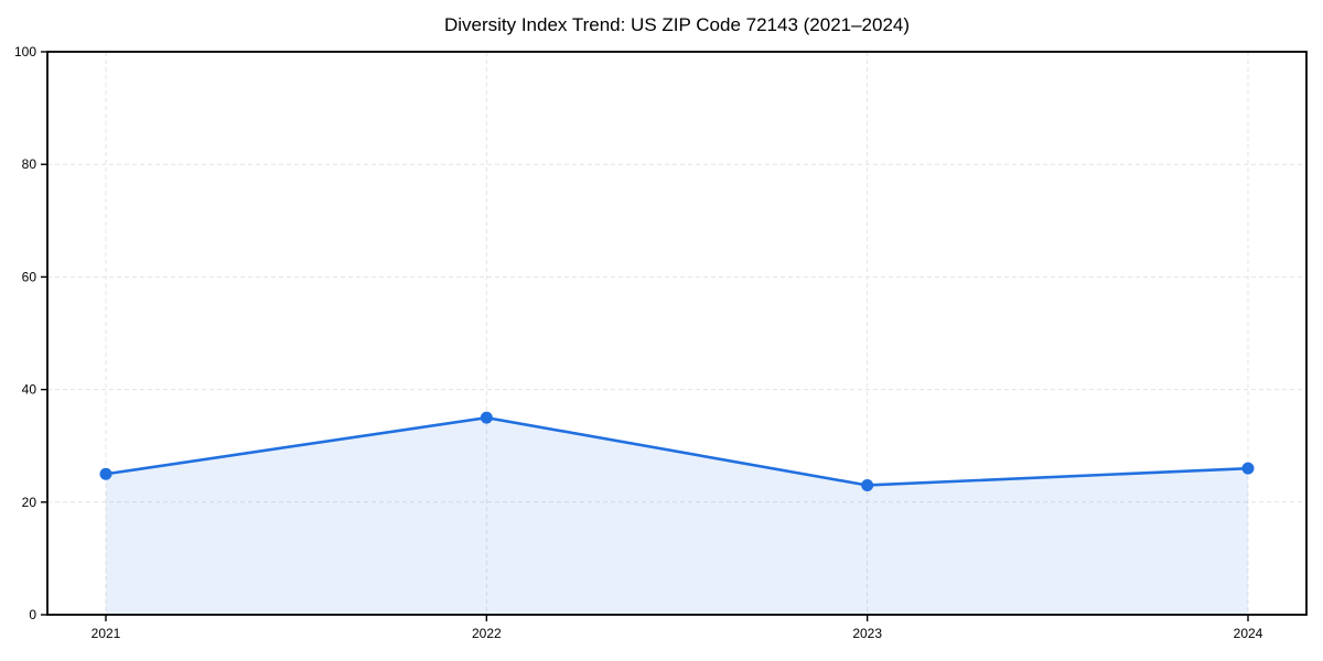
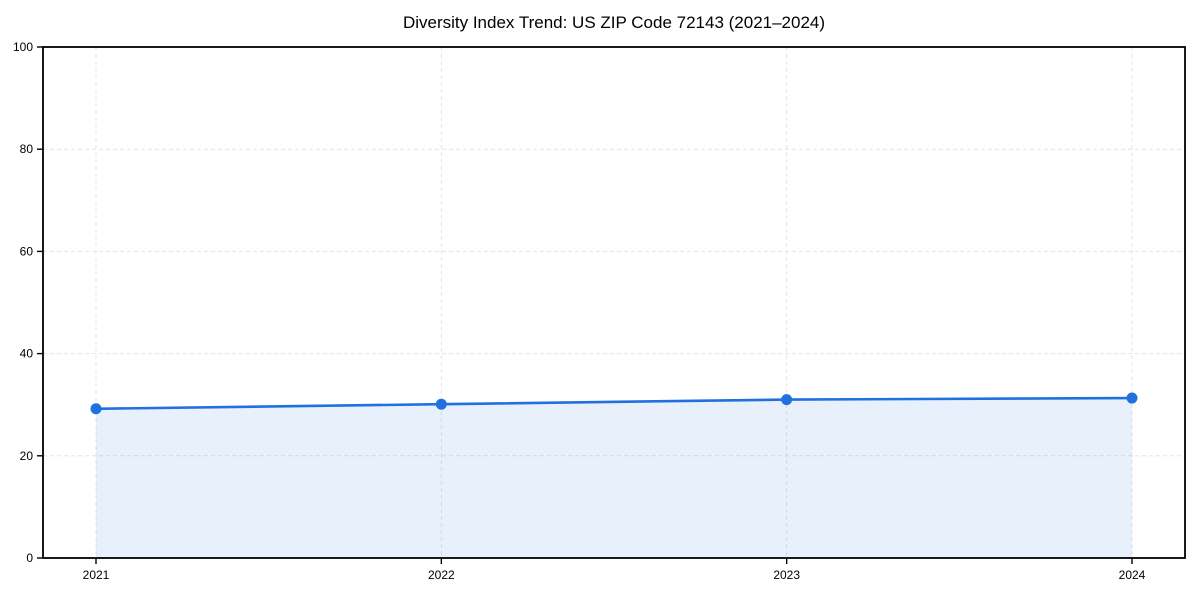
2021: 25 -> 29
2022: 35 -> 30
2023: 23 -> 31
2024: 26 -> 31
